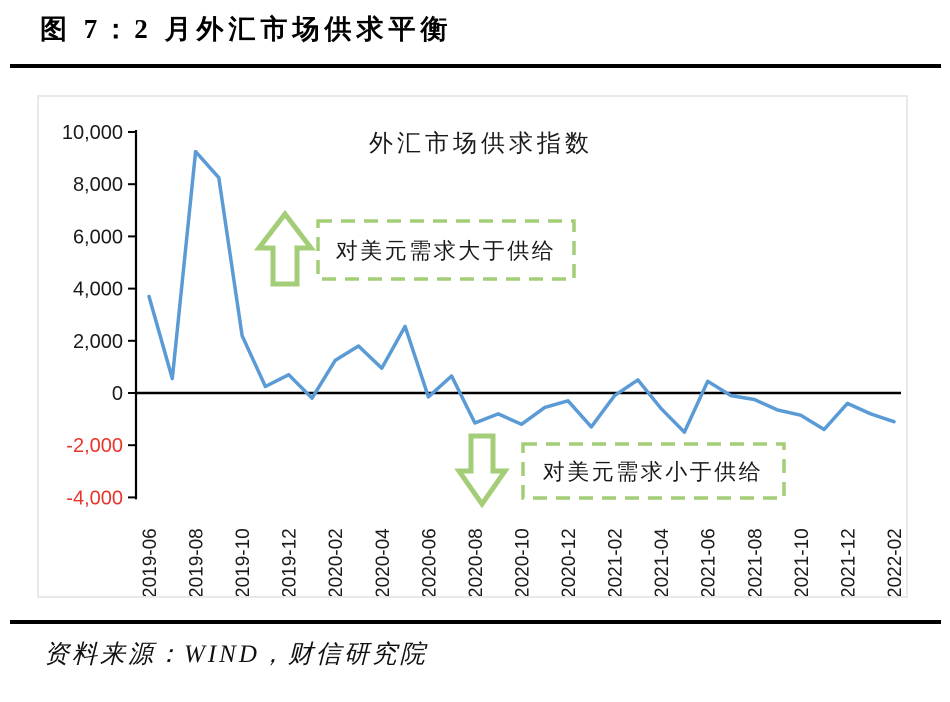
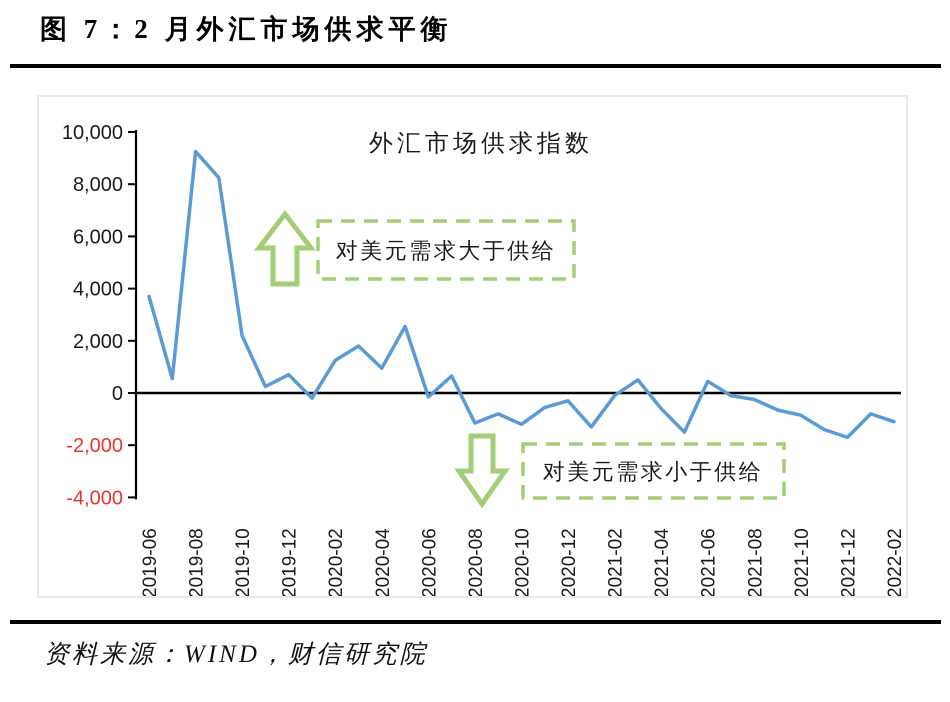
2021-12: -400 -> -1700
